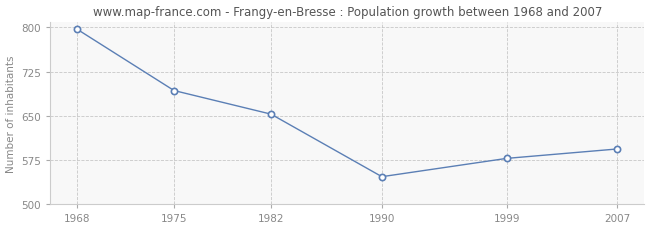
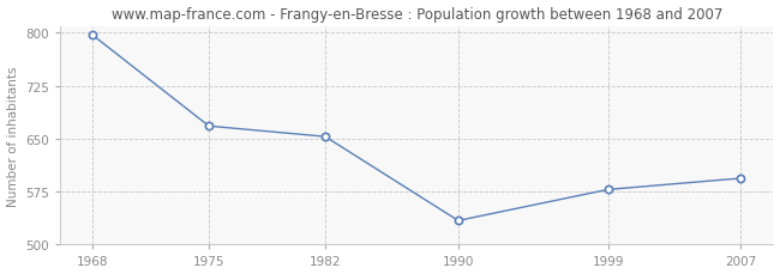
1975: 693 -> 668
1990: 547 -> 534
